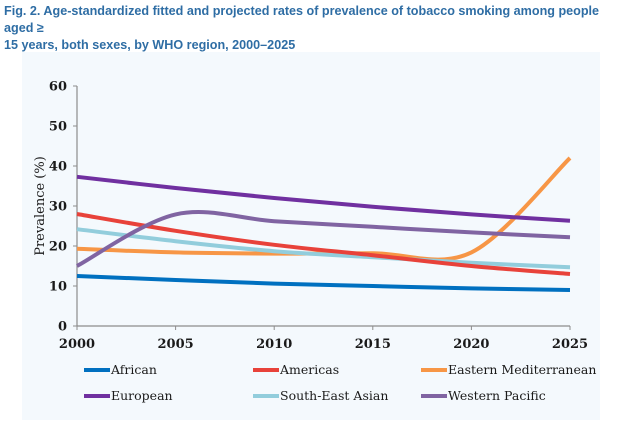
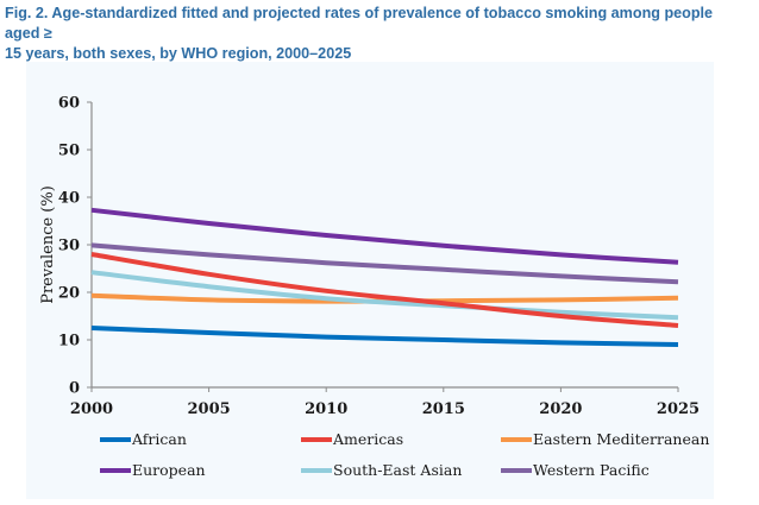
Western Pacific/2000: 15 -> 30
Eastern Mediterranean/2025: 42 -> 19
